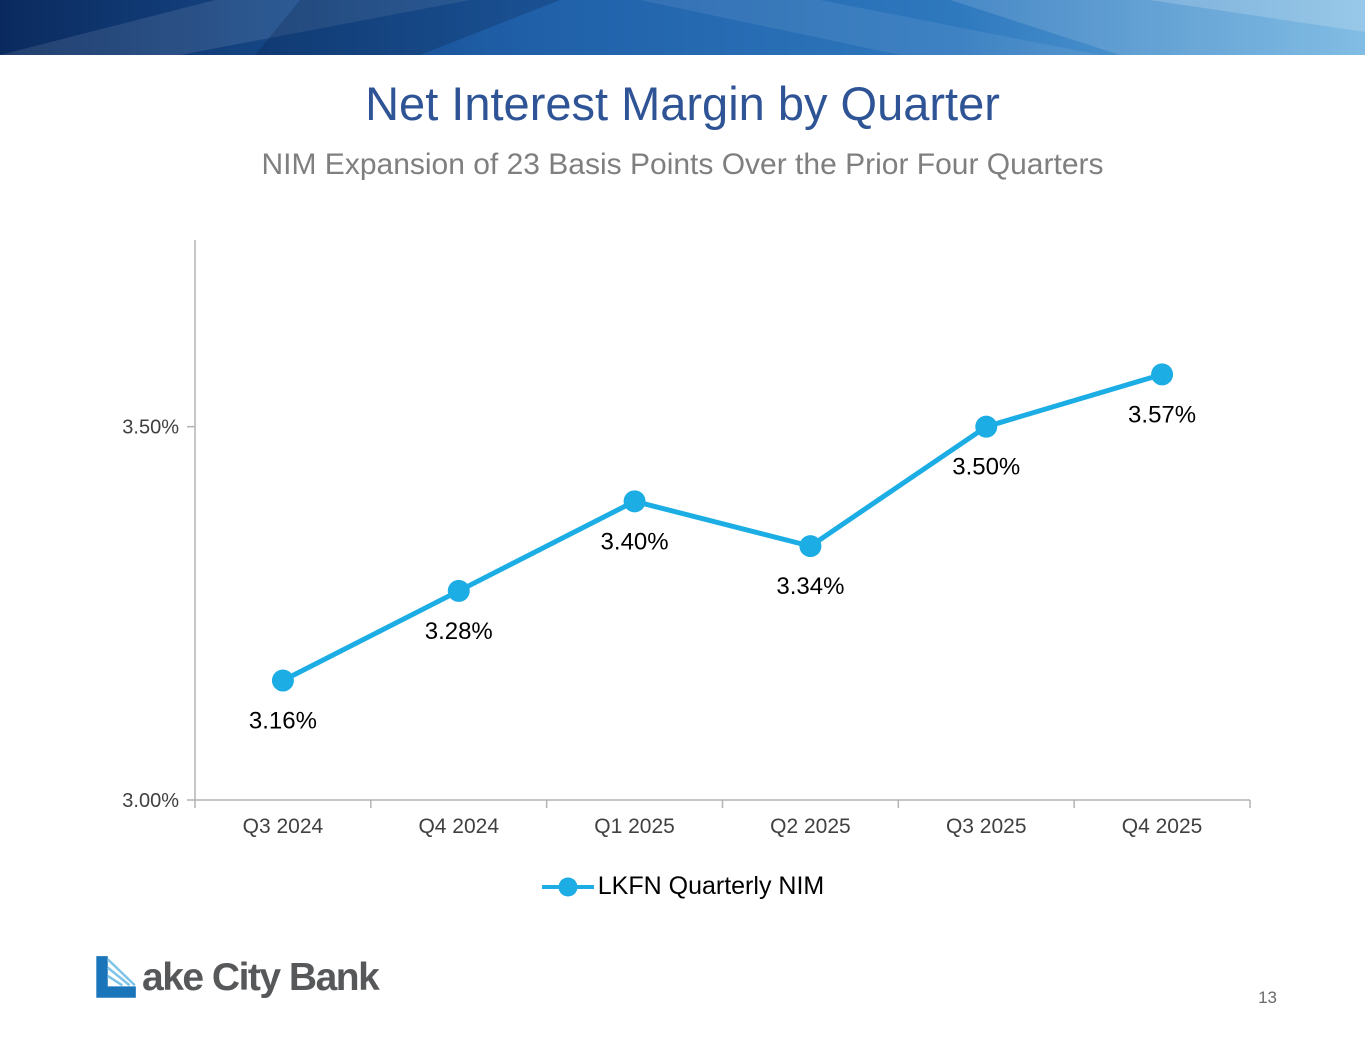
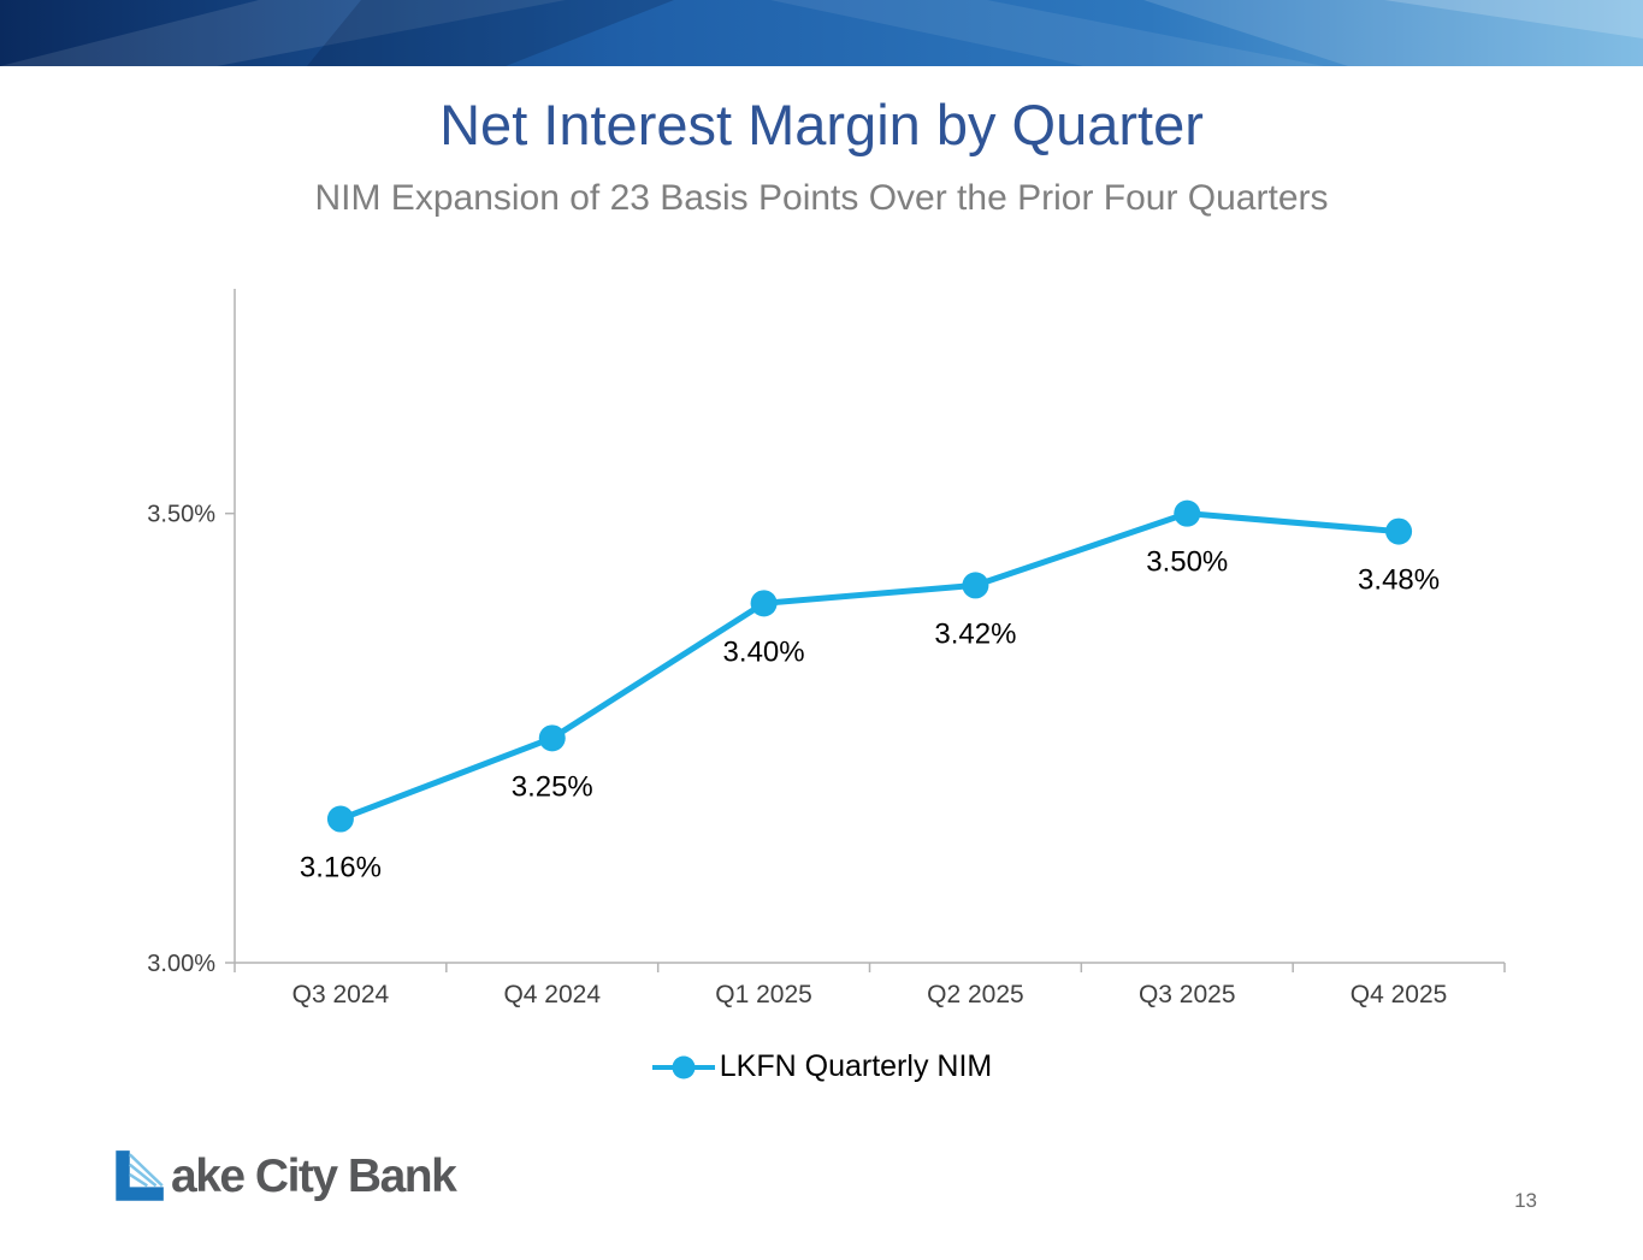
Q4 2024: 3.28% -> 3.25%
Q2 2025: 3.34% -> 3.42%
Q4 2025: 3.57% -> 3.48%
